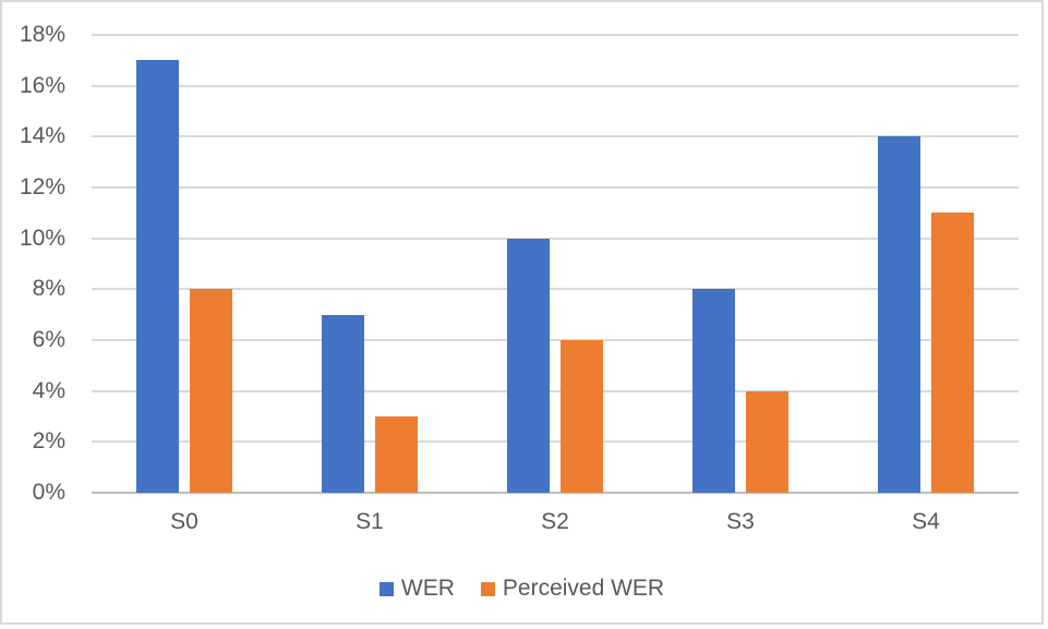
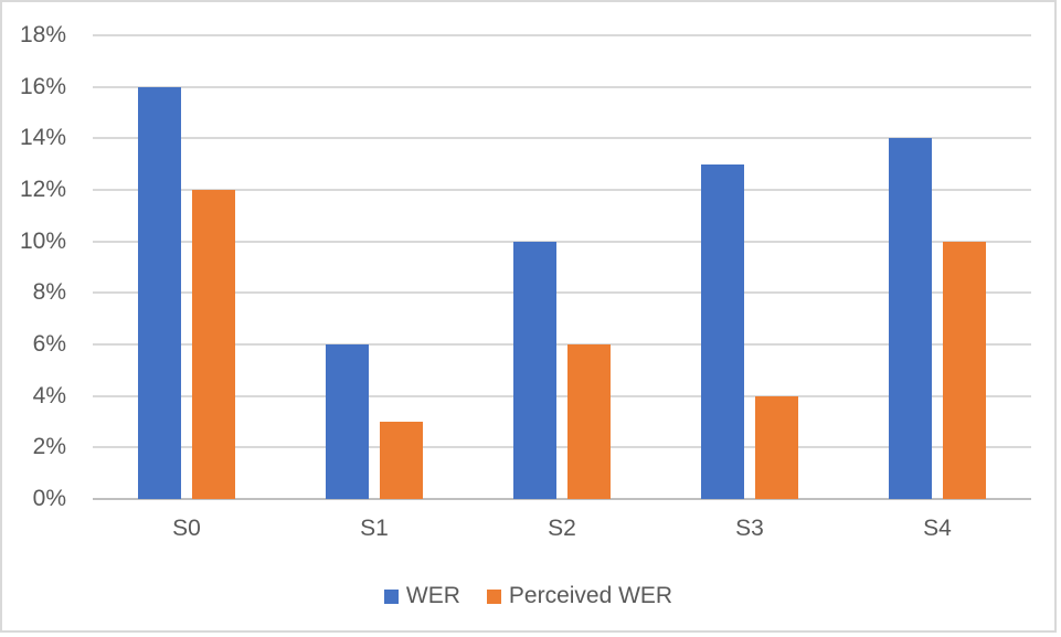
WER/S0: 17% -> 16%
Perceived WER/S0: 8% -> 12%
WER/S1: 7% -> 6%
WER/S3: 8% -> 13%
Perceived WER/S4: 11% -> 10%
